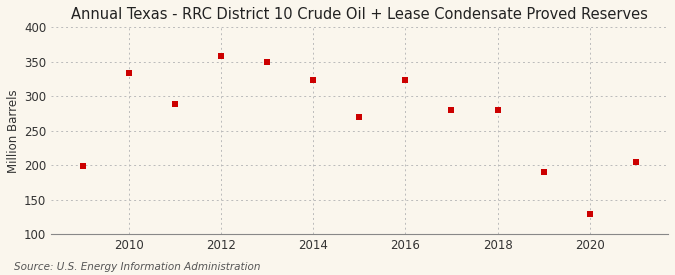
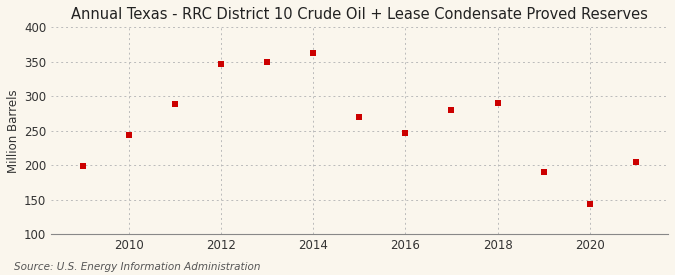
2010: 334 -> 244
2012: 358 -> 347
2014: 324 -> 363
2016: 324 -> 247
2018: 280 -> 291
2020: 130 -> 144
